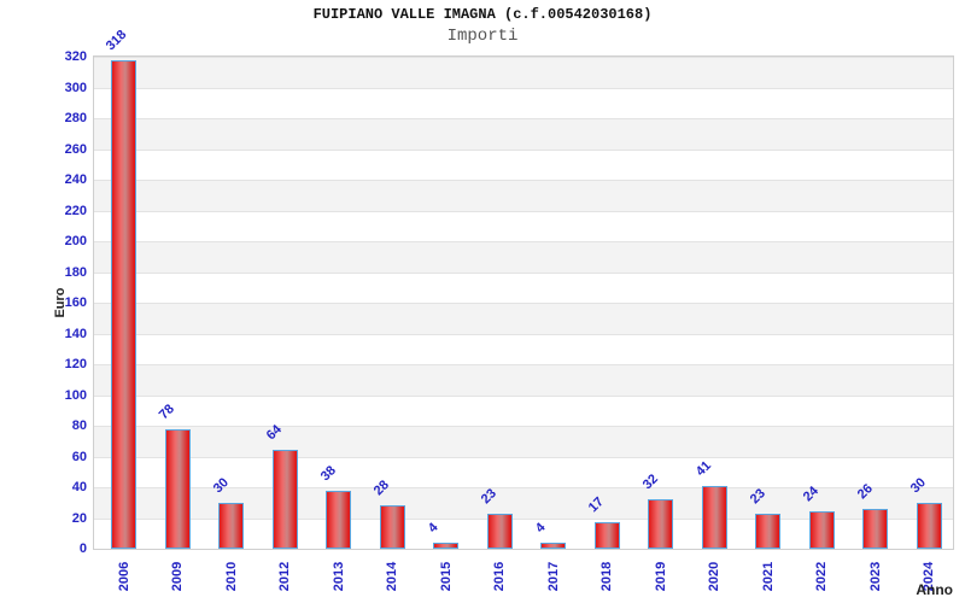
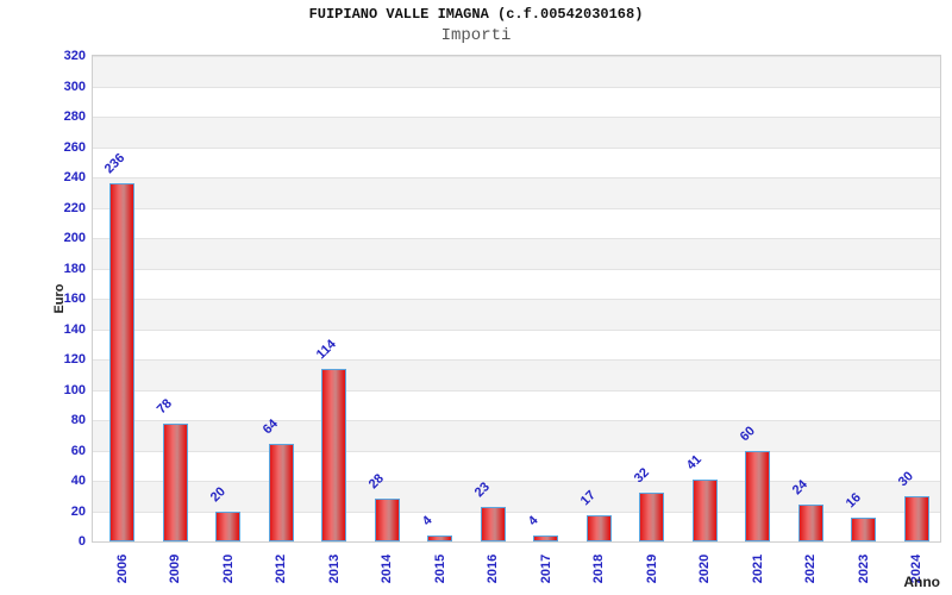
2006: 318 -> 236
2010: 30 -> 20
2013: 38 -> 114
2021: 23 -> 60
2023: 26 -> 16
